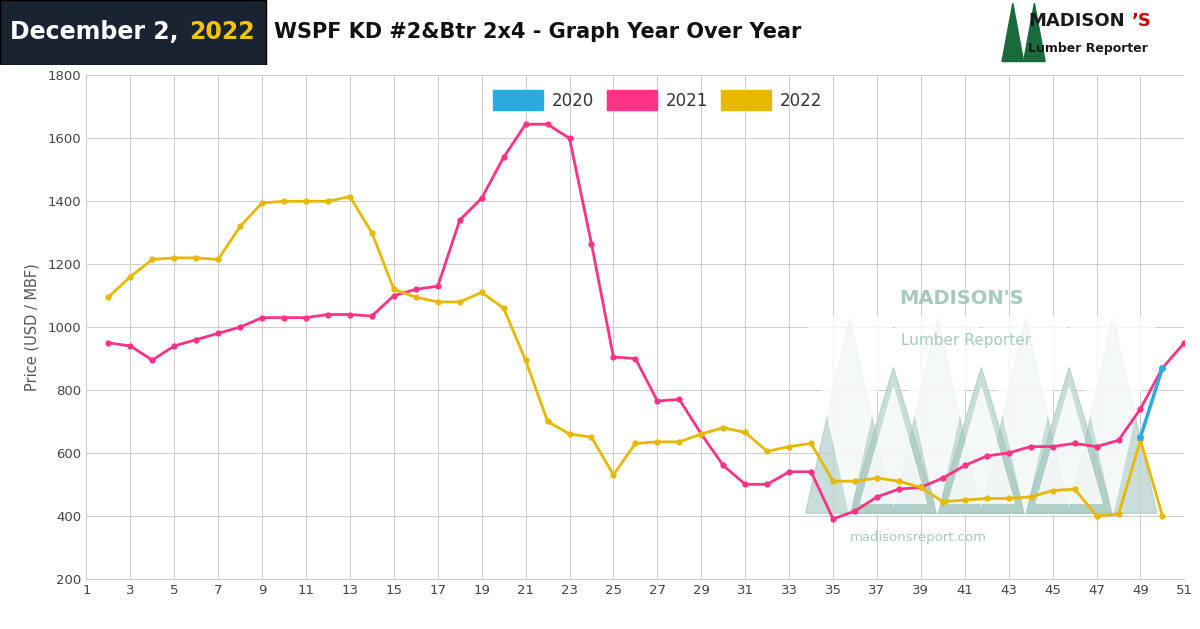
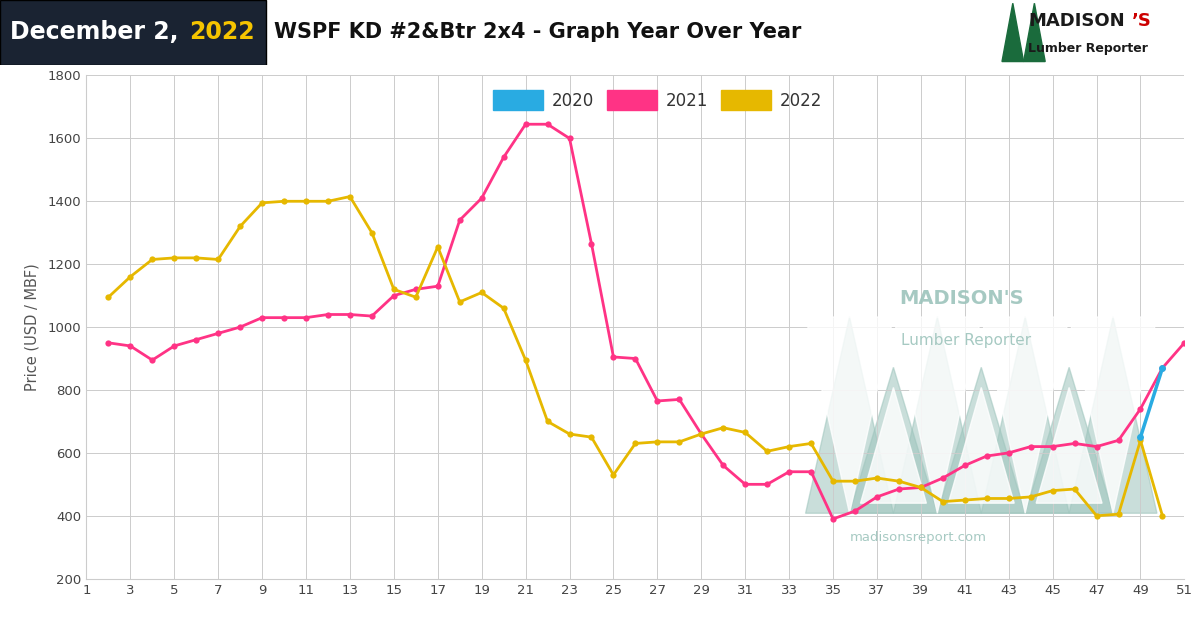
2022/17: 1080 -> 1255
